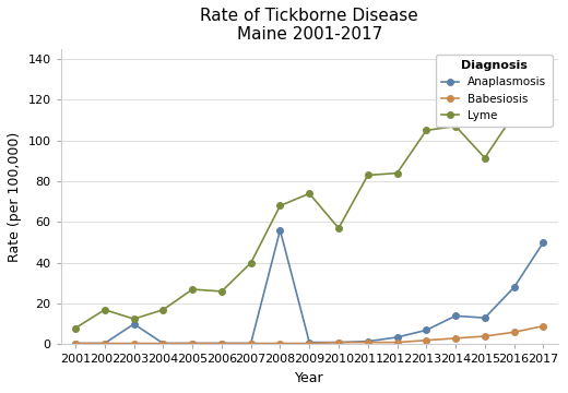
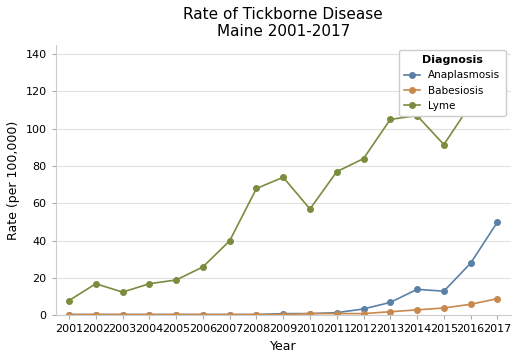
Anaplasmosis/2003: 10 -> 0
Lyme/2005: 27 -> 19
Anaplasmosis/2008: 56 -> 0
Lyme/2011: 83 -> 77
